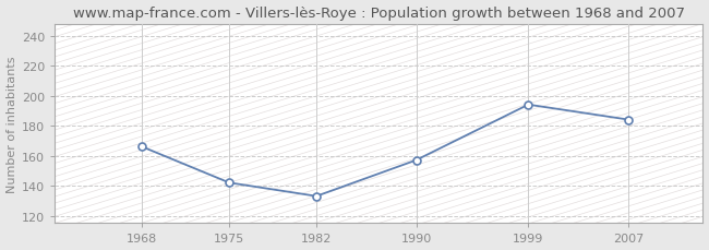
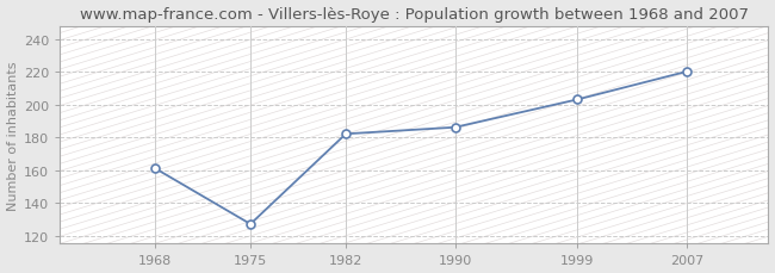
1968: 166 -> 161
1975: 142 -> 127
1982: 133 -> 182
1990: 157 -> 186
1999: 194 -> 203
2007: 184 -> 220
